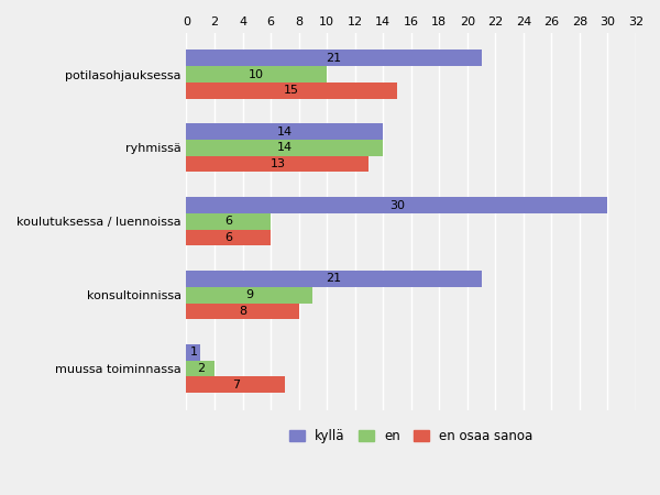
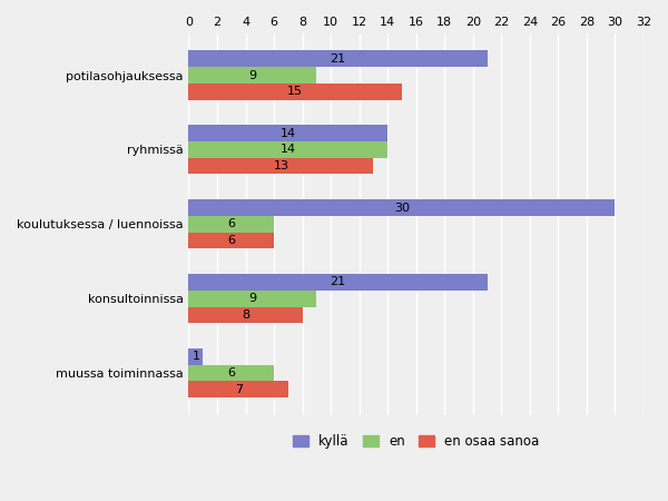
en/potilasohjauksessa: 10 -> 9
en/muussa toiminnassa: 2 -> 6
